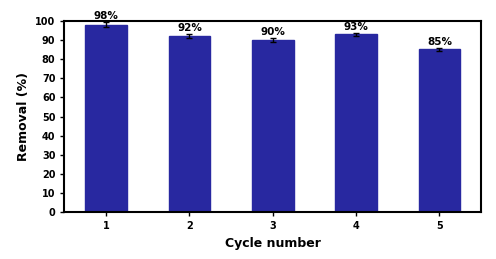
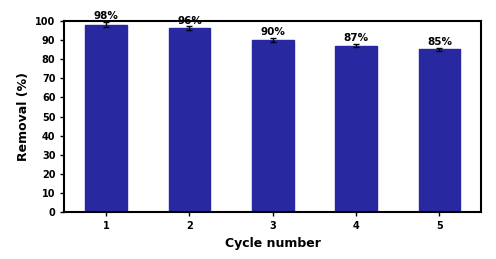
2: 92% -> 96%
4: 93% -> 87%
